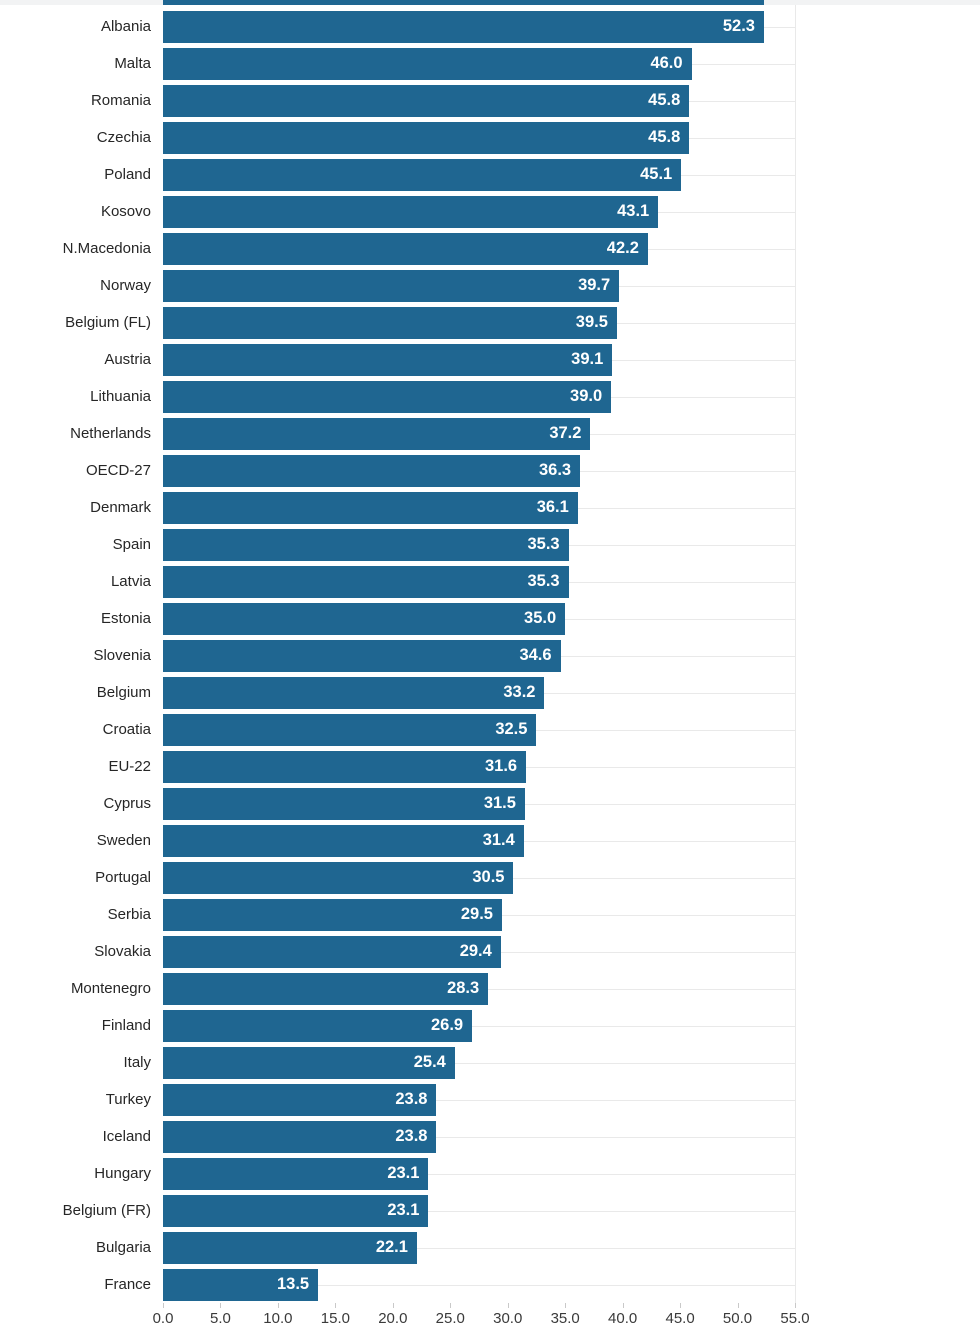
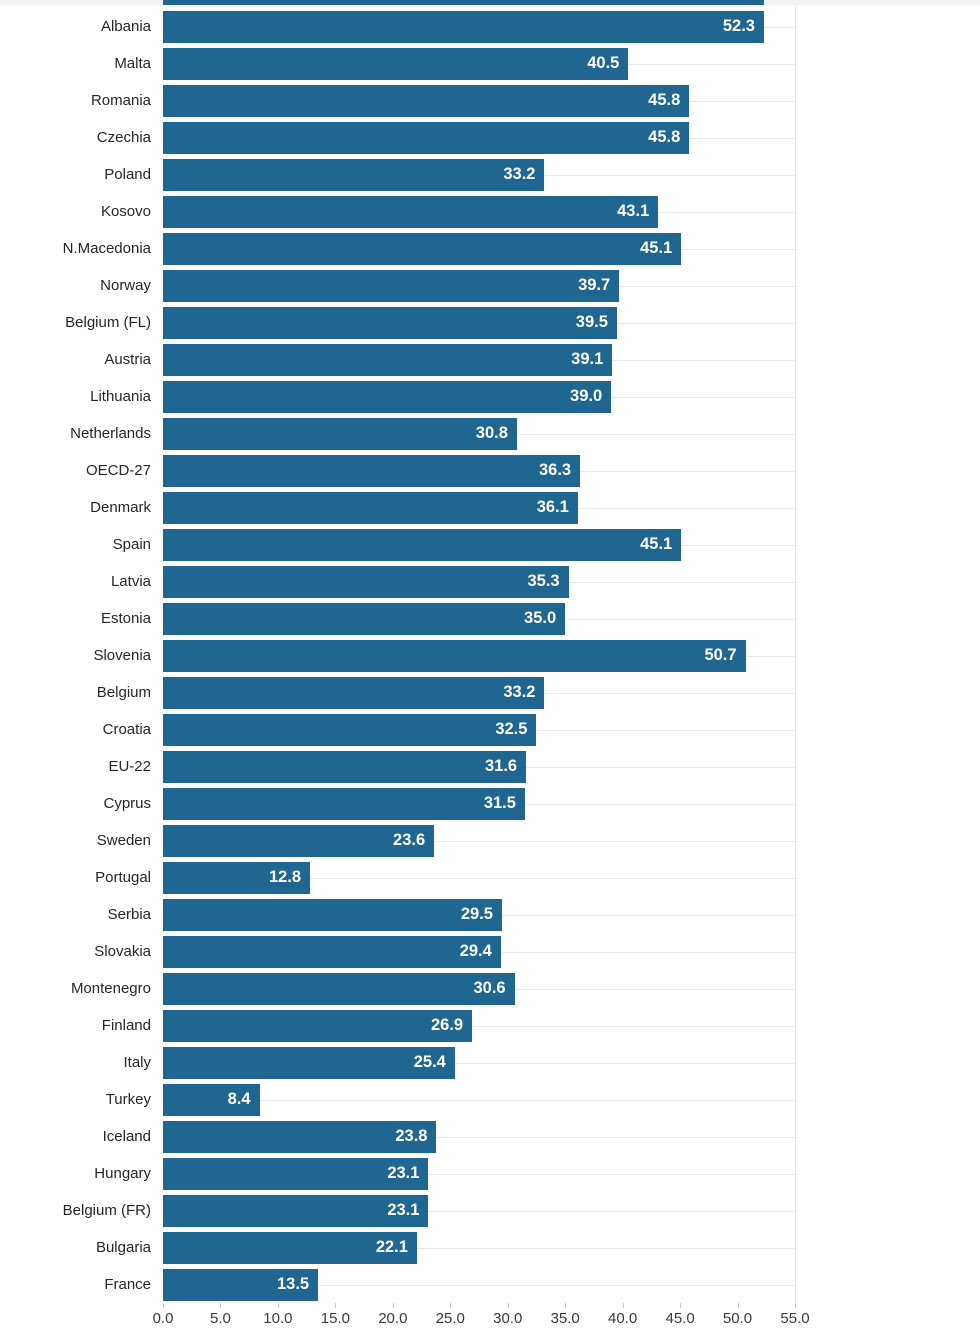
Malta: 46.0 -> 40.5
Poland: 45.1 -> 33.2
N.Macedonia: 42.2 -> 45.1
Netherlands: 37.2 -> 30.8
Spain: 35.3 -> 45.1
Slovenia: 34.6 -> 50.7
Sweden: 31.4 -> 23.6
Portugal: 30.5 -> 12.8
Montenegro: 28.3 -> 30.6
Turkey: 23.8 -> 8.4
